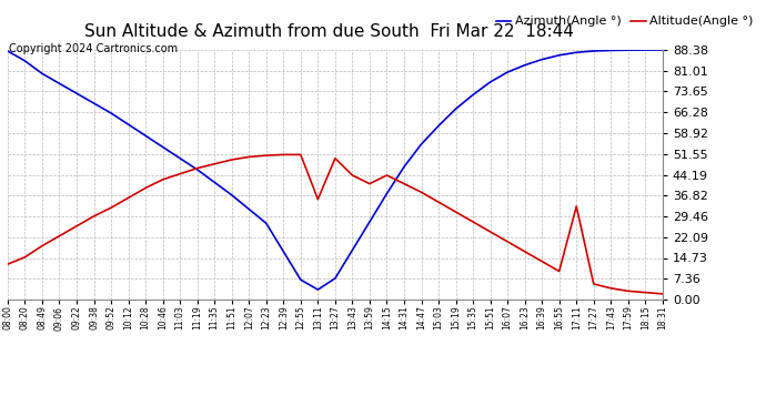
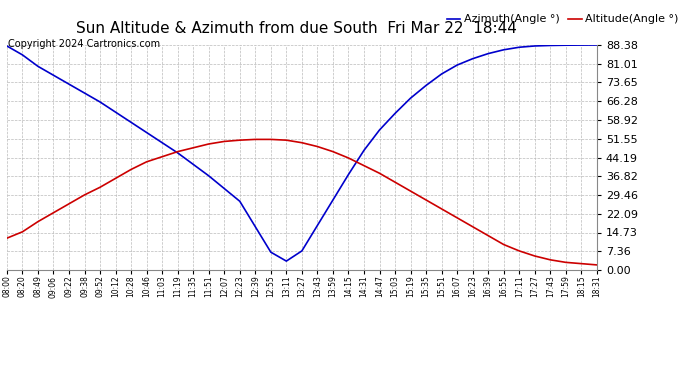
Altitude(Angle °)/13:11: 35.5 -> 51.0
Altitude(Angle °)/13:43: 44.0 -> 48.5
Altitude(Angle °)/13:59: 41.0 -> 46.5
Altitude(Angle °)/17:11: 33.0 -> 7.5
